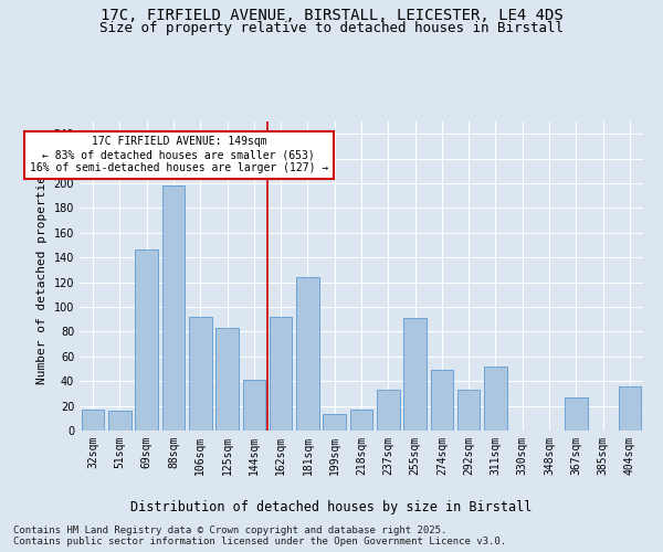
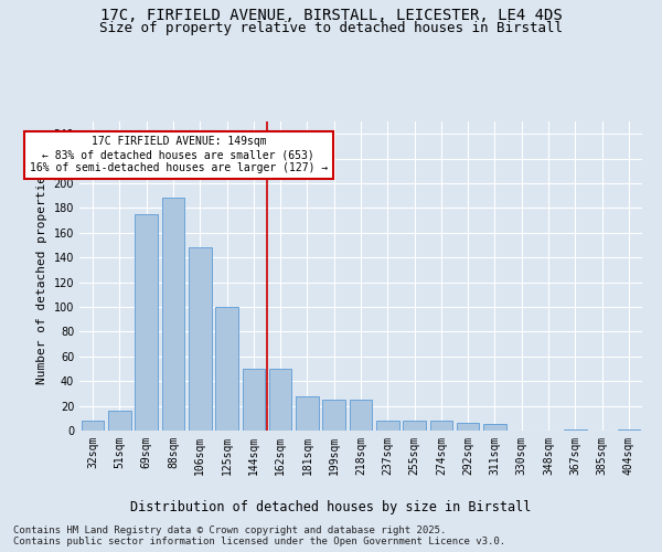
32sqm: 17 -> 8
69sqm: 146 -> 175
88sqm: 198 -> 188
106sqm: 92 -> 148
125sqm: 83 -> 100
144sqm: 41 -> 50
162sqm: 92 -> 50
181sqm: 124 -> 28
199sqm: 13 -> 25
218sqm: 17 -> 25
237sqm: 33 -> 8
255sqm: 91 -> 8
274sqm: 49 -> 8
292sqm: 33 -> 6
311sqm: 52 -> 5
367sqm: 27 -> 1
404sqm: 36 -> 1
